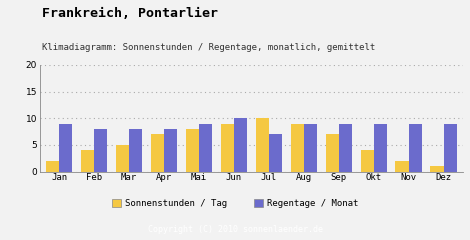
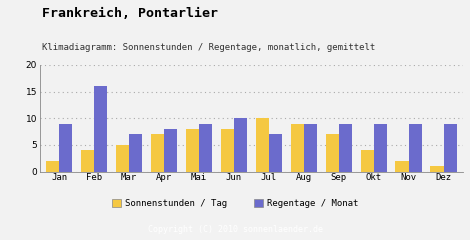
Regentage / Monat/Feb: 8 -> 16
Regentage / Monat/Mar: 8 -> 7
Sonnenstunden / Tag/Jun: 9 -> 8
